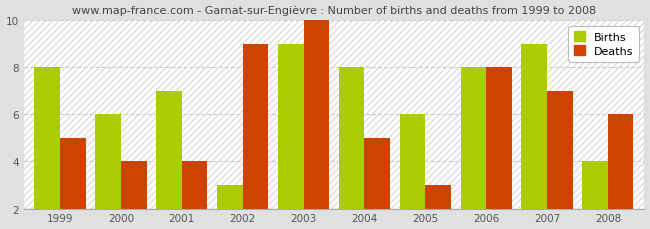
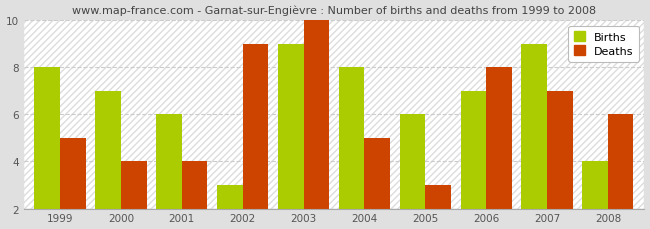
Births/2000: 6 -> 7
Births/2001: 7 -> 6
Births/2006: 8 -> 7
